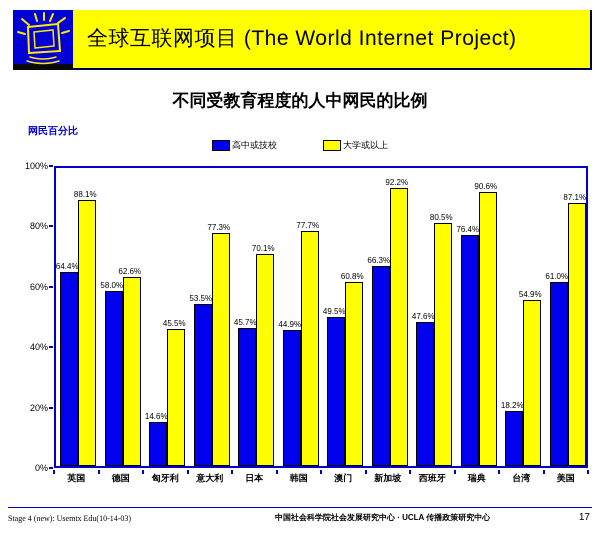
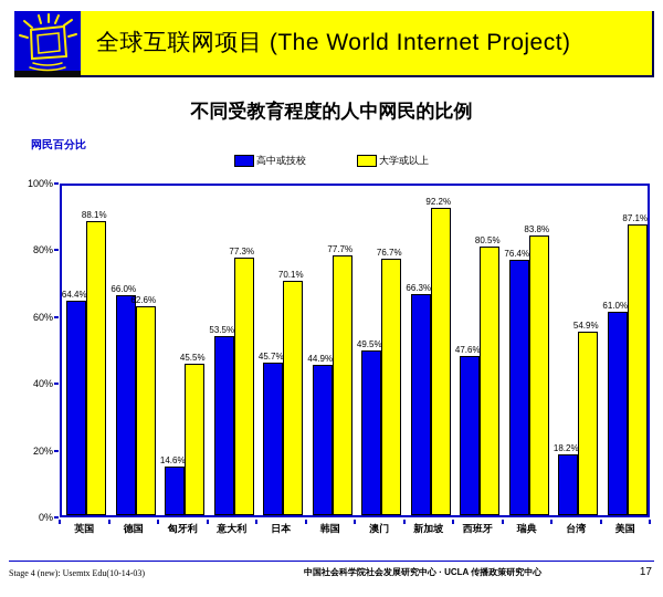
高中或技校/德国: 58.0% -> 66.0%
大学或以上/澳门: 60.8% -> 76.7%
大学或以上/瑞典: 90.6% -> 83.8%
